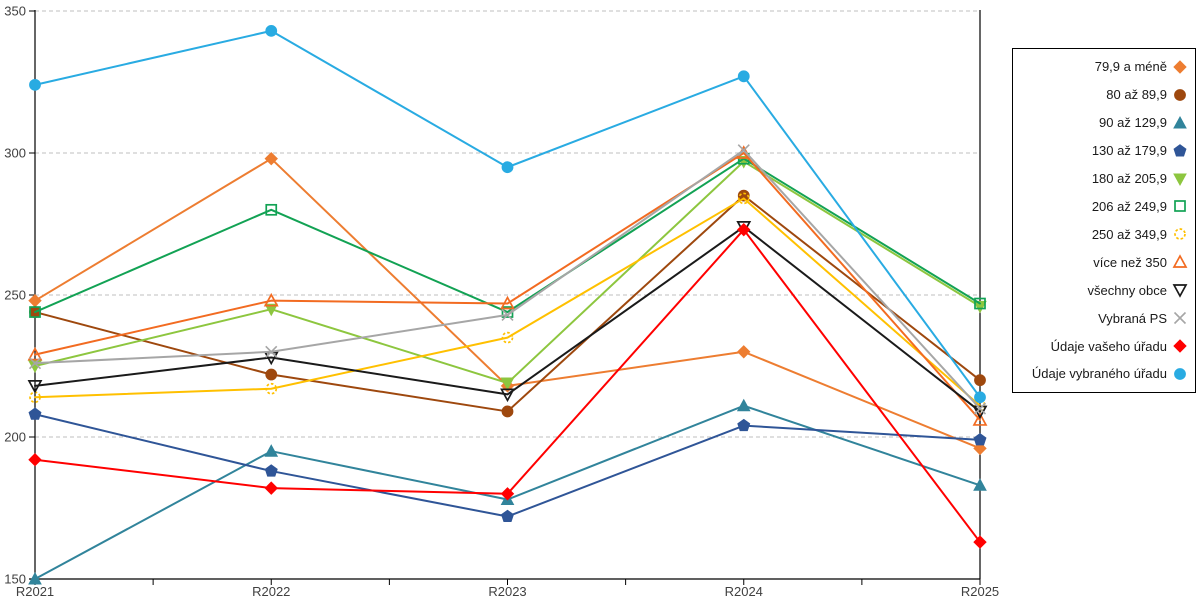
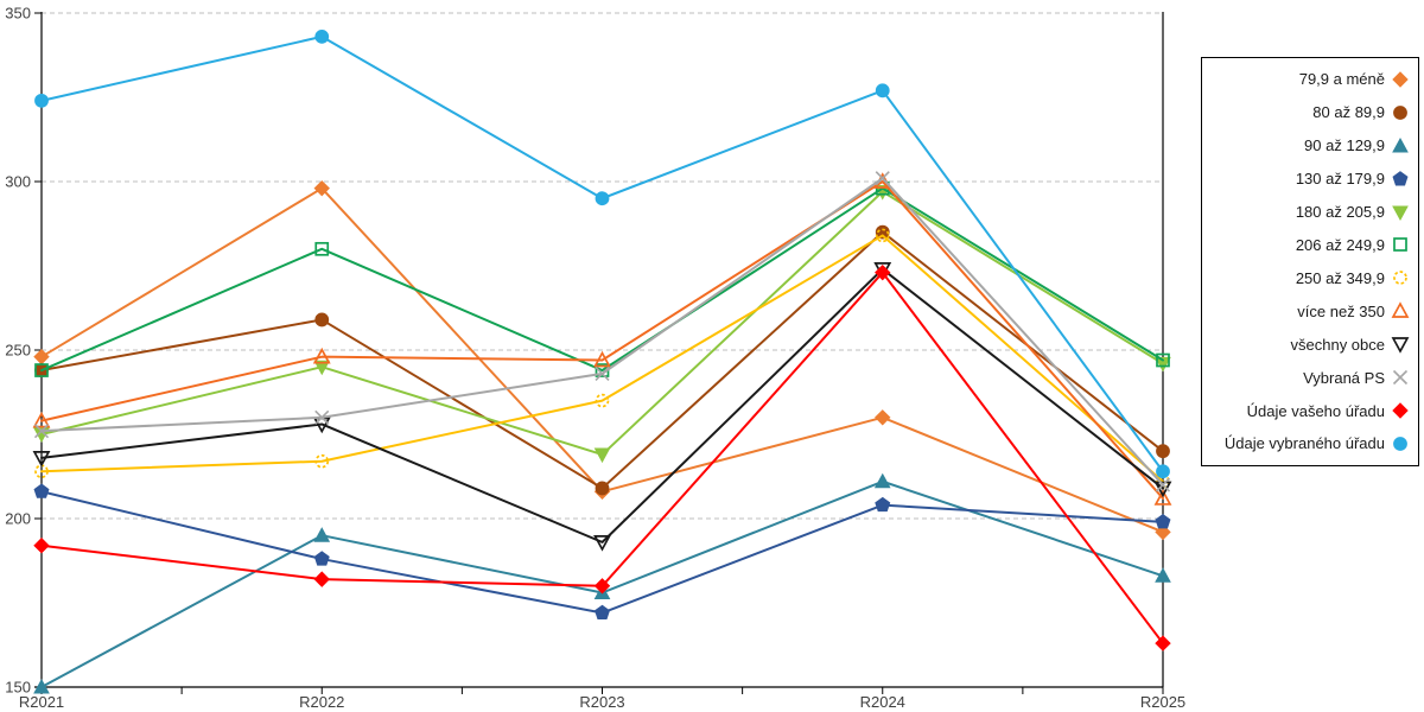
80 až 89,9/R2022: 222 -> 259
79,9 a méně/R2023: 218 -> 208
všechny obce/R2023: 215 -> 193
